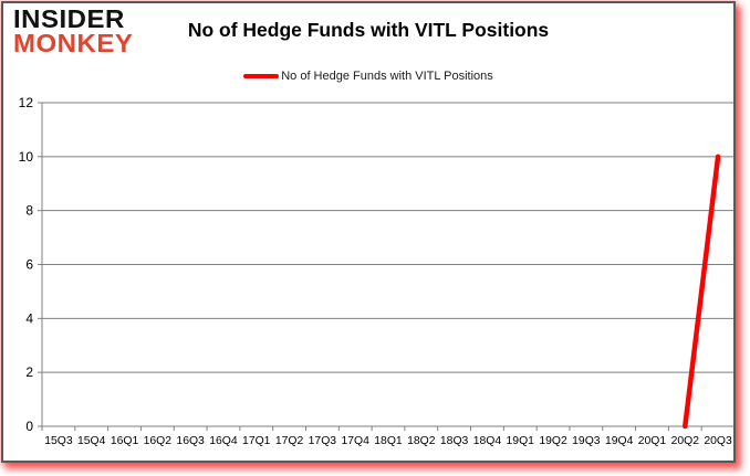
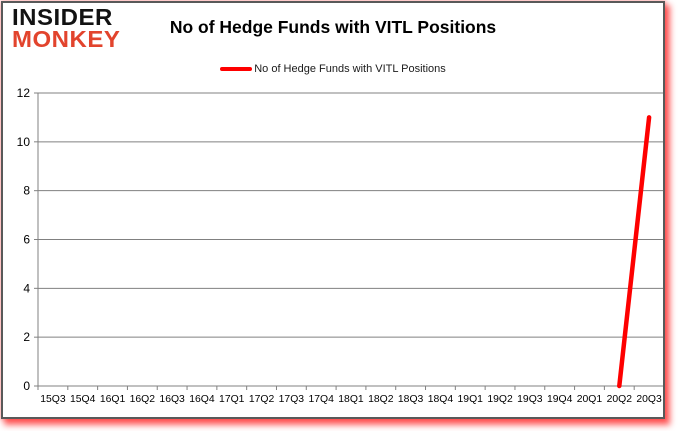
20Q3: 10 -> 11
